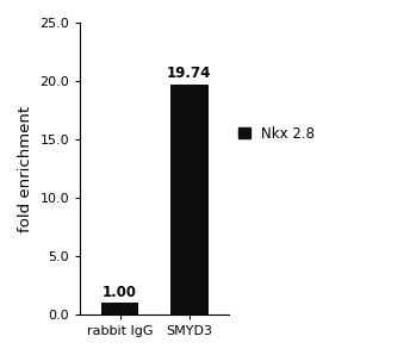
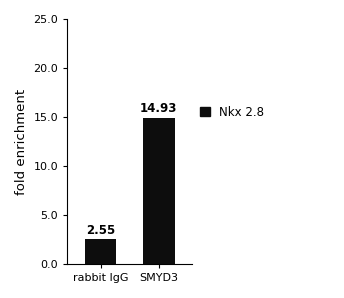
rabbit IgG: 1.00 -> 2.55
SMYD3: 19.74 -> 14.93
